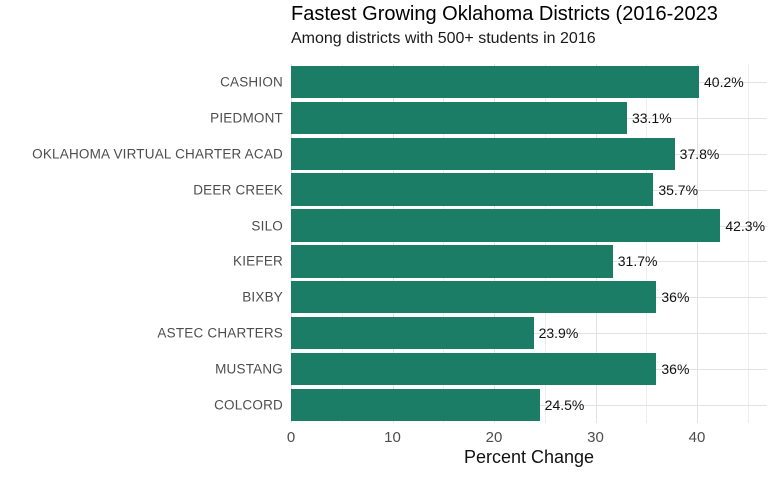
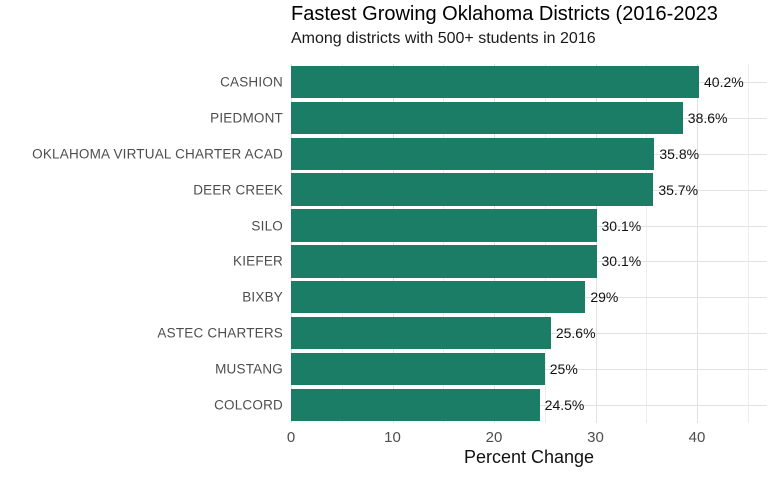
PIEDMONT: 33.1% -> 38.6%
OKLAHOMA VIRTUAL CHARTER ACAD: 37.8% -> 35.8%
SILO: 42.3% -> 30.1%
KIEFER: 31.7% -> 30.1%
BIXBY: 36% -> 29%
ASTEC CHARTERS: 23.9% -> 25.6%
MUSTANG: 36% -> 25%
